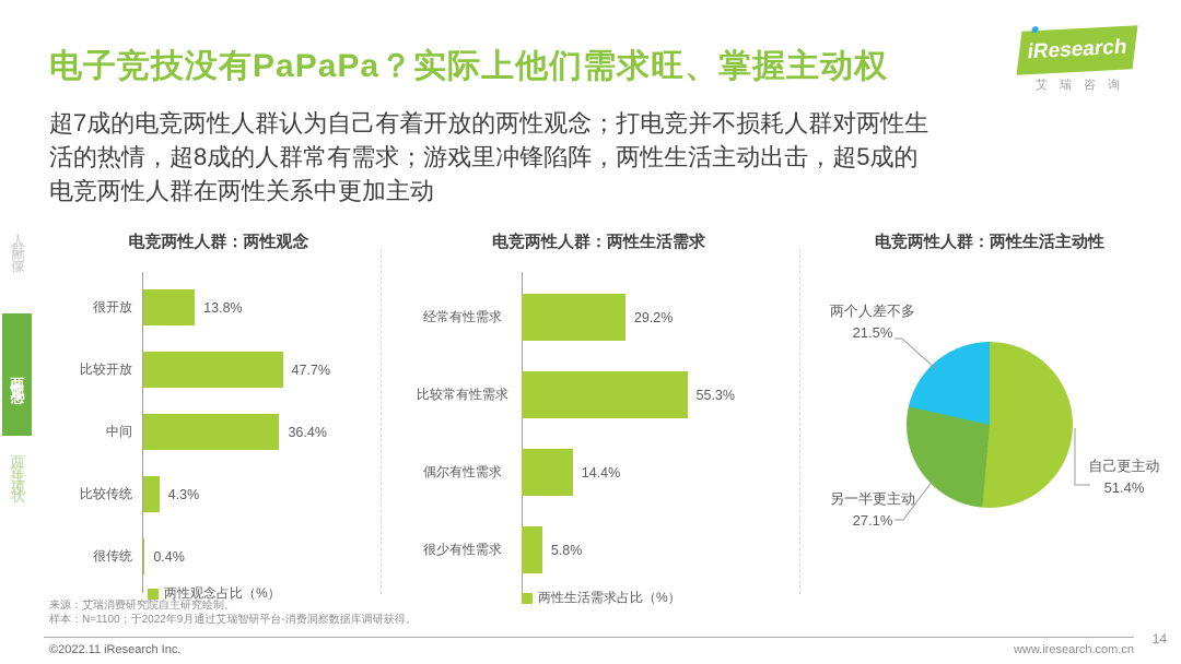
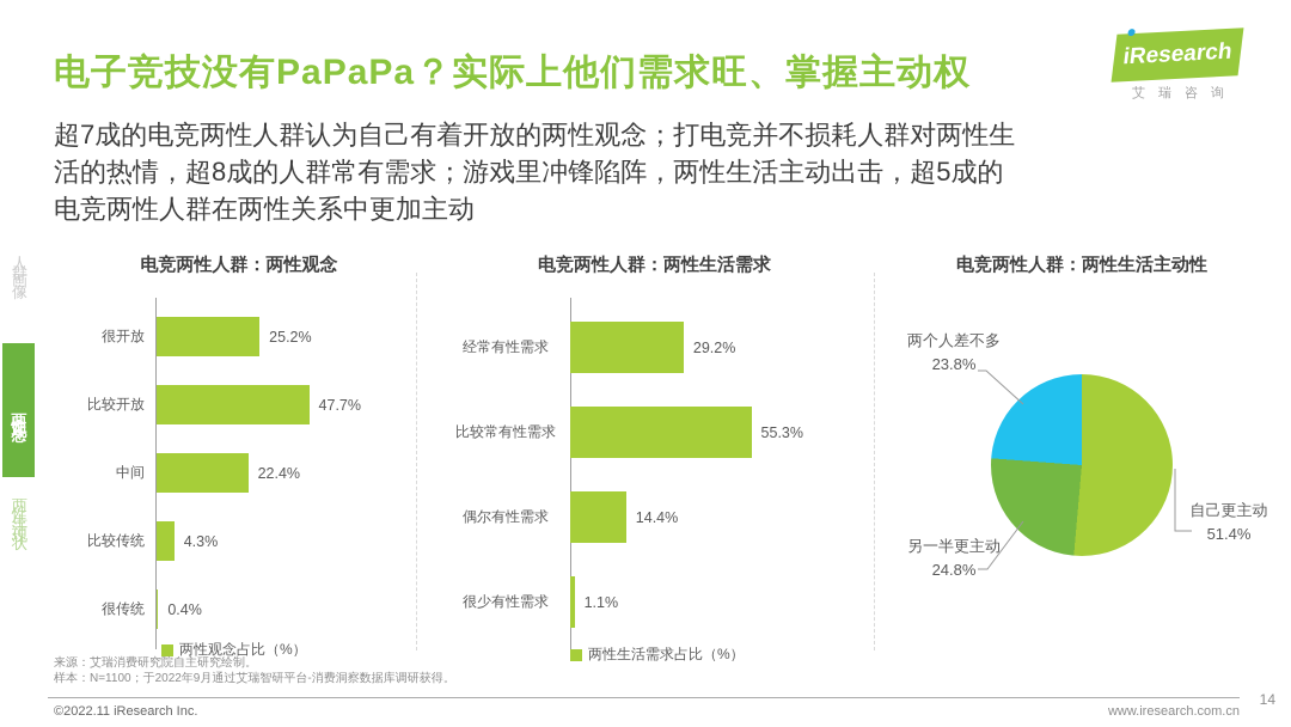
电竞两性人群：两性观念/很开放: 13.8% -> 25.2%
电竞两性人群：两性观念/中间: 36.4% -> 22.4%
电竞两性人群：两性生活需求/很少有性需求: 5.8% -> 1.1%
电竞两性人群：两性生活主动性/另一半更主动: 27.1% -> 24.8%
电竞两性人群：两性生活主动性/两个人差不多: 21.5% -> 23.8%
